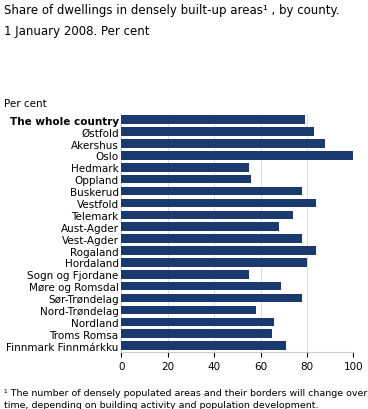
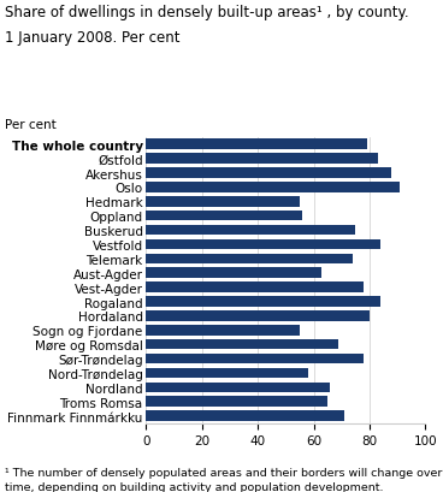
Oslo: 100 -> 91
Buskerud: 78 -> 75
Aust-Agder: 68 -> 63
